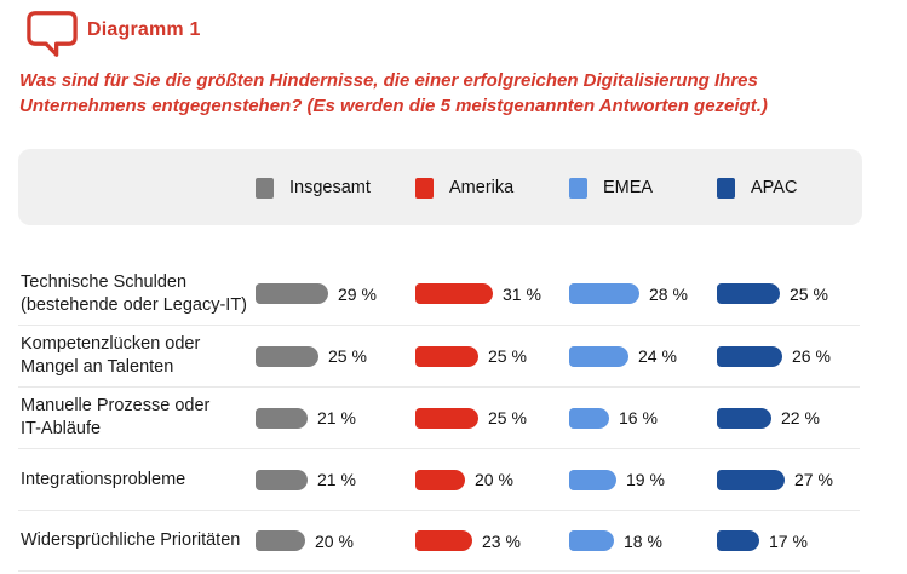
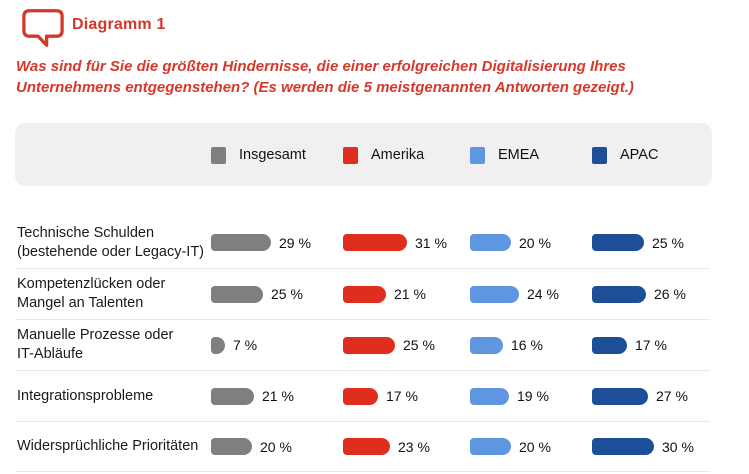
EMEA/Technische Schulden (bestehende oder Legacy-IT): 28 -> 20
Amerika/Kompetenzlücken oder Mangel an Talenten: 25 -> 21
Insgesamt/Manuelle Prozesse oder IT-Abläufe: 21 -> 7
APAC/Manuelle Prozesse oder IT-Abläufe: 22 -> 17
Amerika/Integrationsprobleme: 20 -> 17
EMEA/Widersprüchliche Prioritäten: 18 -> 20
APAC/Widersprüchliche Prioritäten: 17 -> 30
